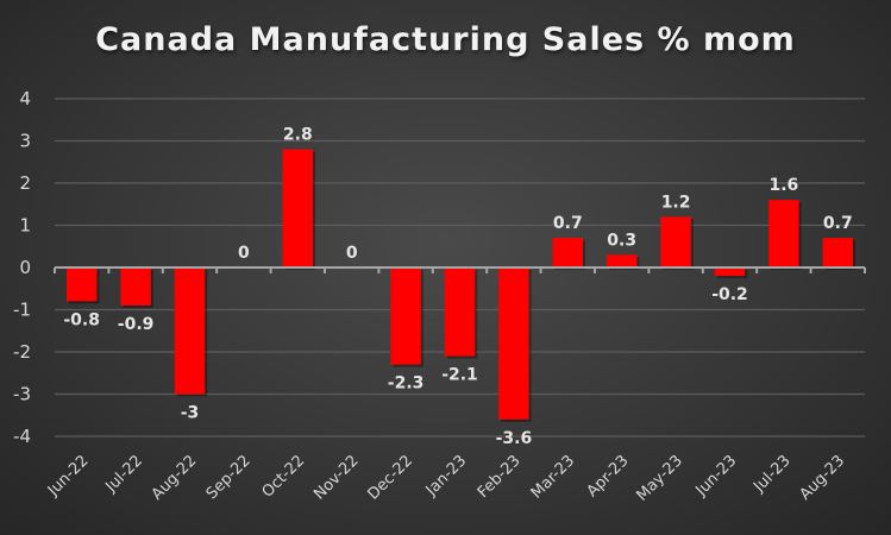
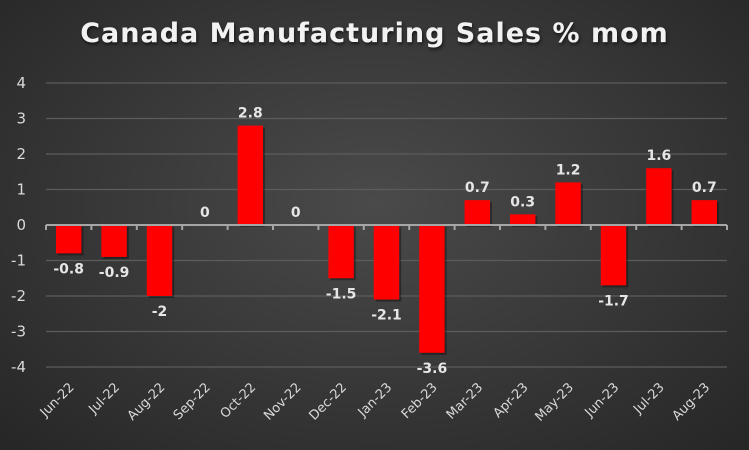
Aug-22: -3 -> -2
Dec-22: -2.3 -> -1.5
Jun-23: -0.2 -> -1.7
